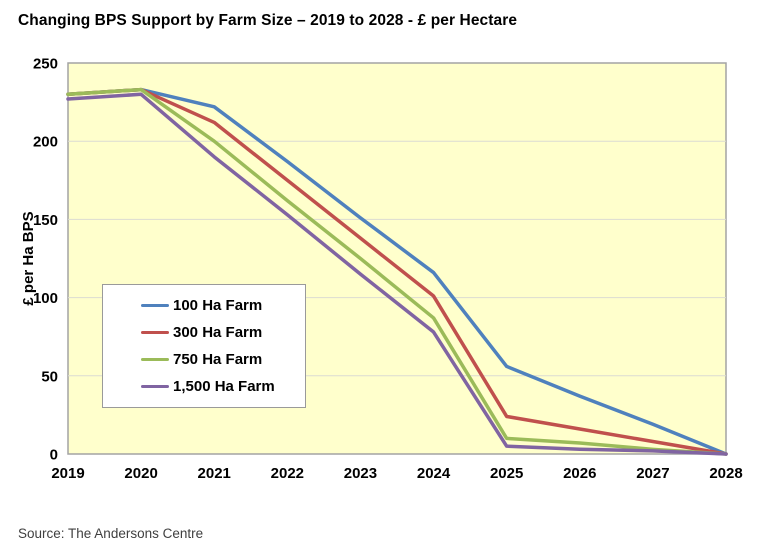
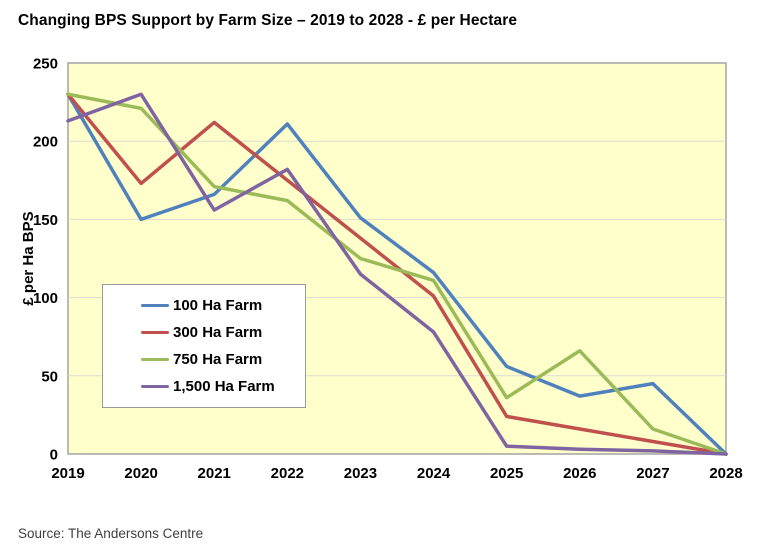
1,500 Ha Farm/2019: 227 -> 213
100 Ha Farm/2020: 233 -> 150
300 Ha Farm/2020: 233 -> 173
750 Ha Farm/2020: 233 -> 221
100 Ha Farm/2021: 222 -> 166
750 Ha Farm/2021: 200 -> 171
1,500 Ha Farm/2021: 190 -> 156
100 Ha Farm/2022: 187 -> 211
1,500 Ha Farm/2022: 153 -> 182
750 Ha Farm/2024: 87 -> 111
750 Ha Farm/2025: 10 -> 36
750 Ha Farm/2026: 7 -> 66
100 Ha Farm/2027: 19 -> 45
750 Ha Farm/2027: 3 -> 16
